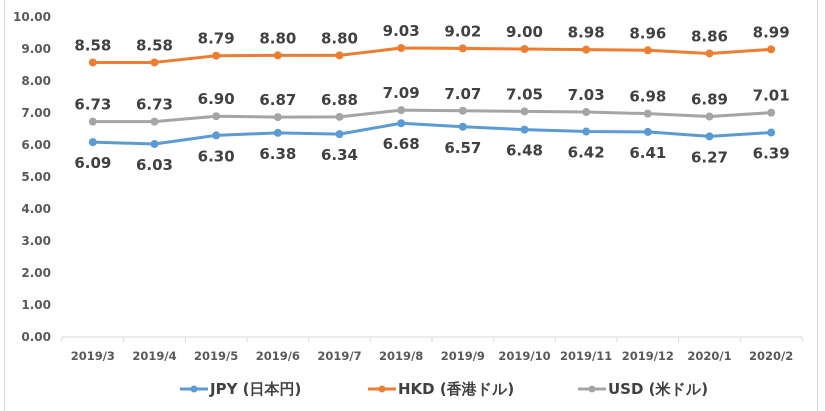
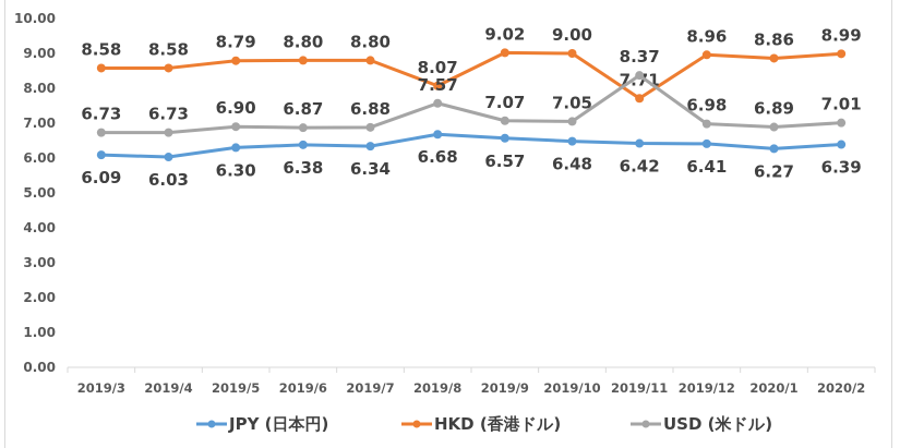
HKD (香港ドル)/2019/8: 9.03 -> 8.07
USD (米ドル)/2019/8: 7.09 -> 7.57
HKD (香港ドル)/2019/11: 8.98 -> 7.71
USD (米ドル)/2019/11: 7.03 -> 8.37
